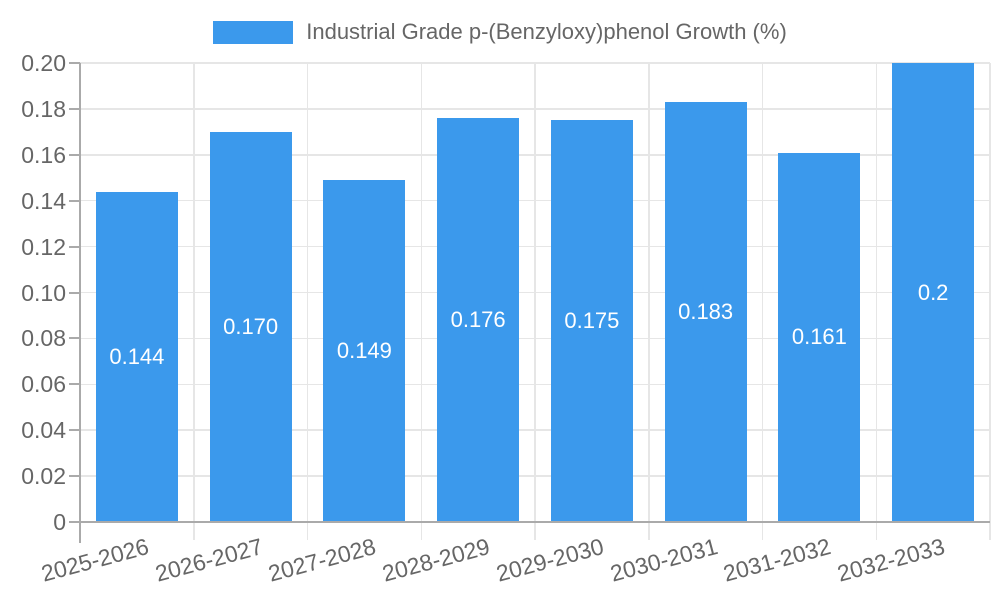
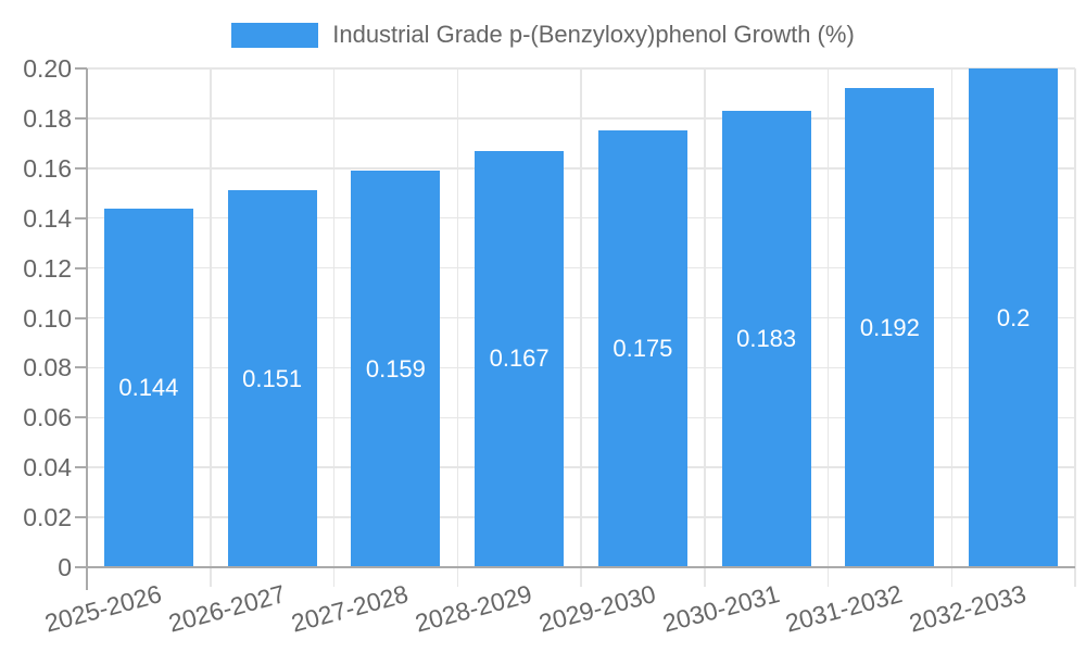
2026-2027: 0.170 -> 0.151
2027-2028: 0.149 -> 0.159
2028-2029: 0.176 -> 0.167
2031-2032: 0.161 -> 0.192
